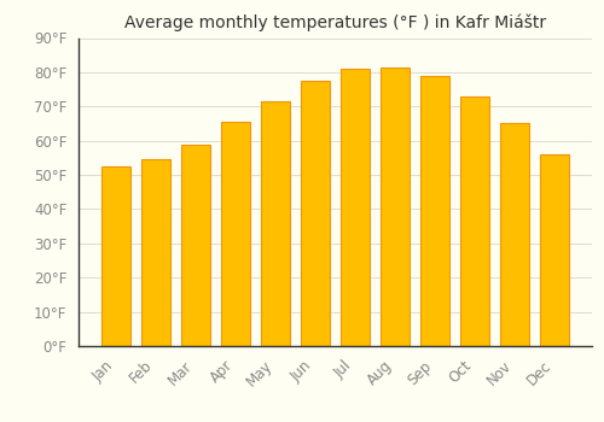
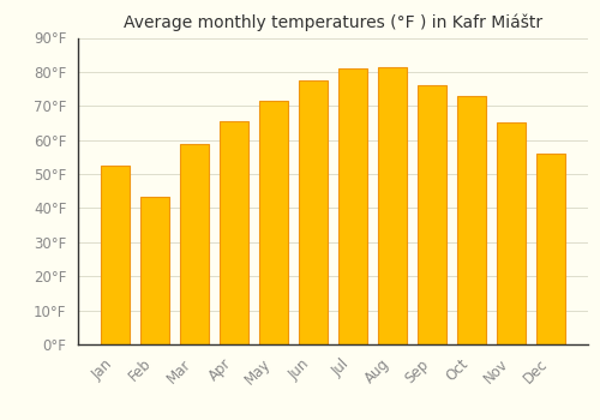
Feb: 54.5°F -> 43.5°F
Sep: 79.0°F -> 76.0°F
